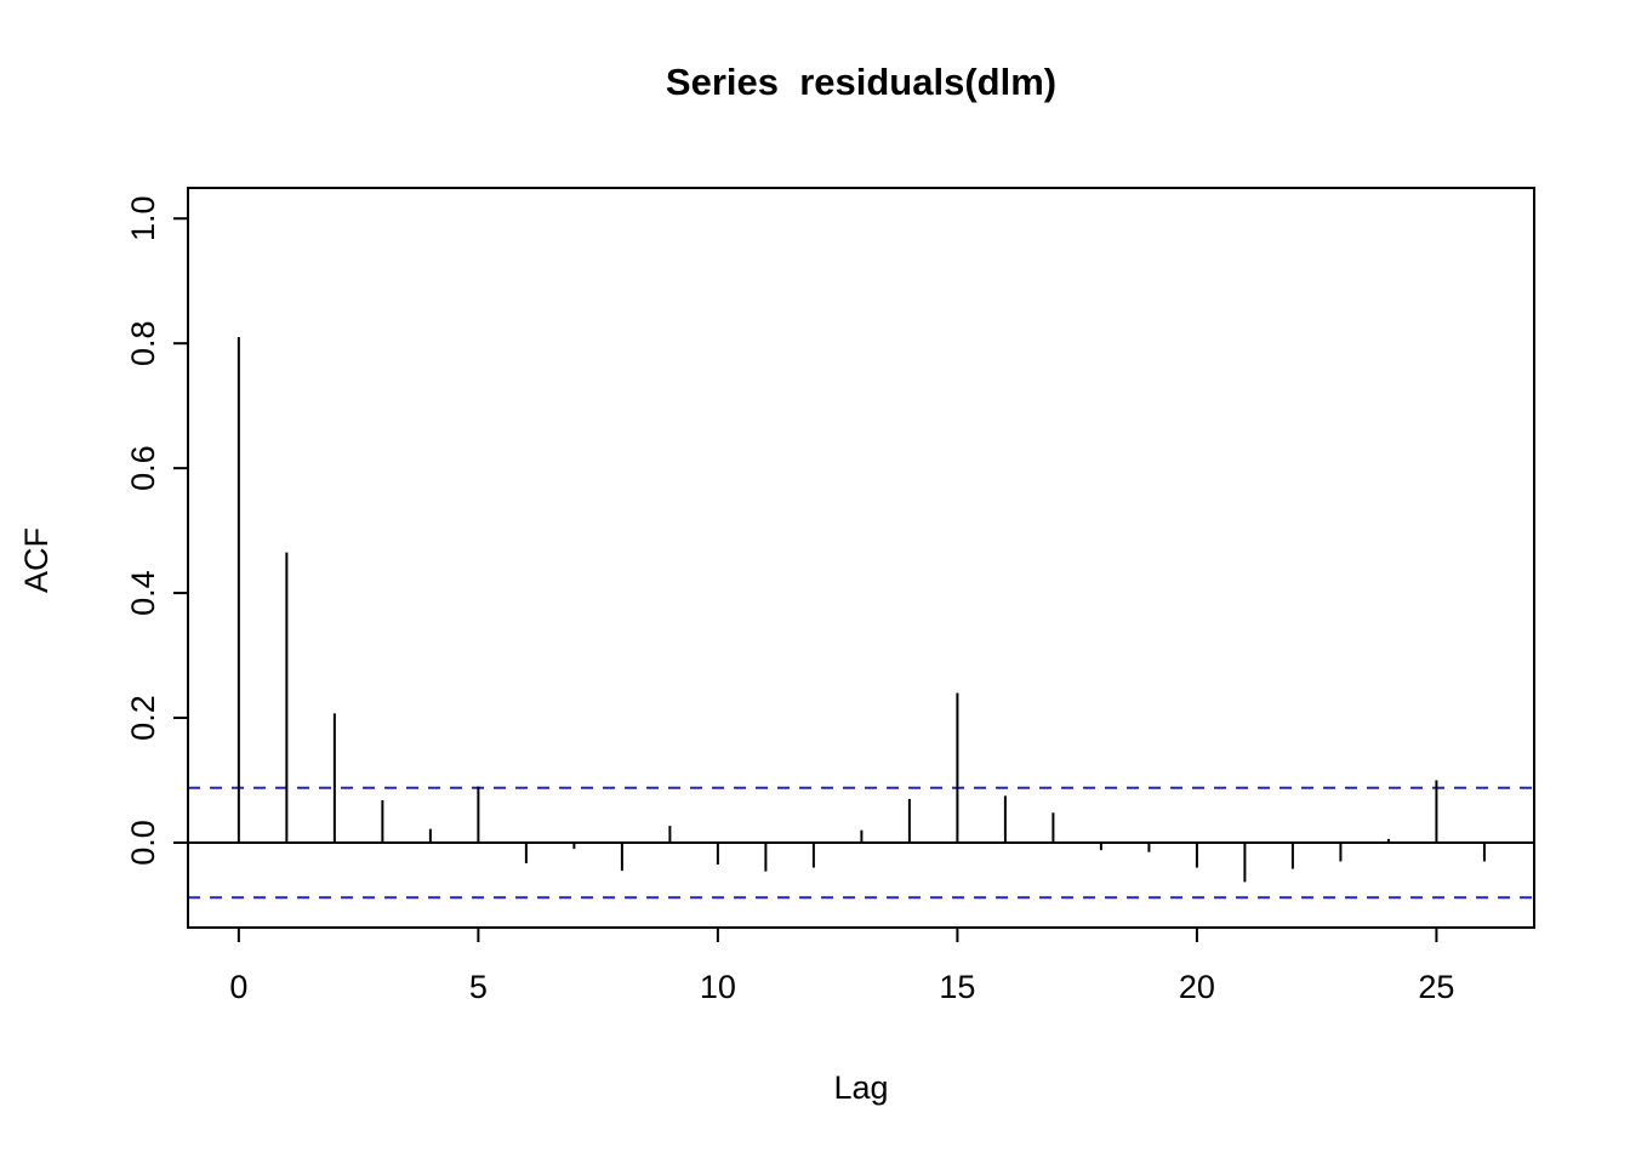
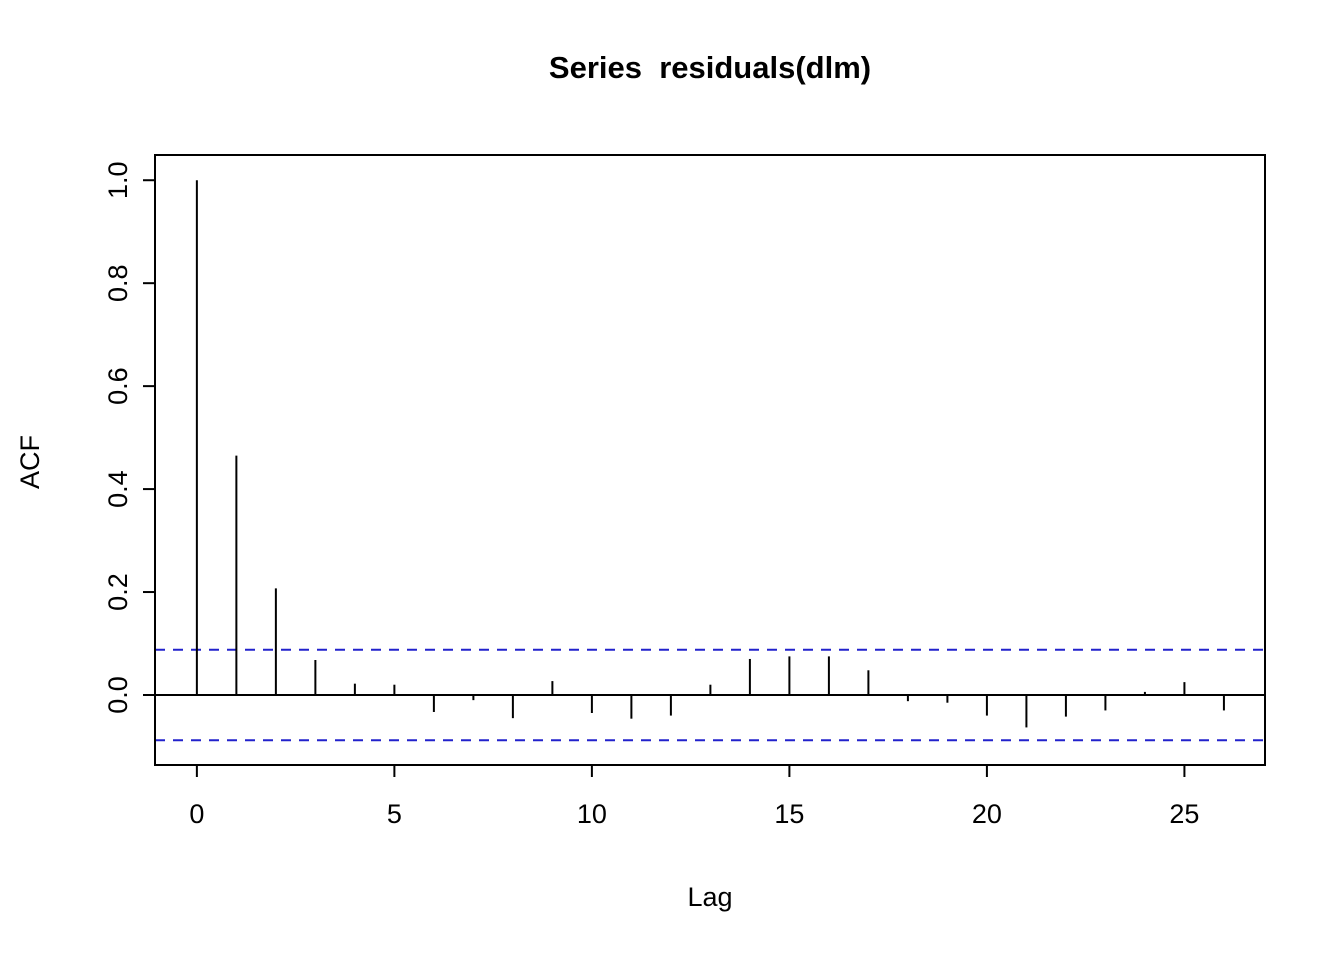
0: 0.81 -> 1.00
5: 0.09 -> 0.02
15: 0.24 -> 0.07
25: 0.10 -> 0.03
